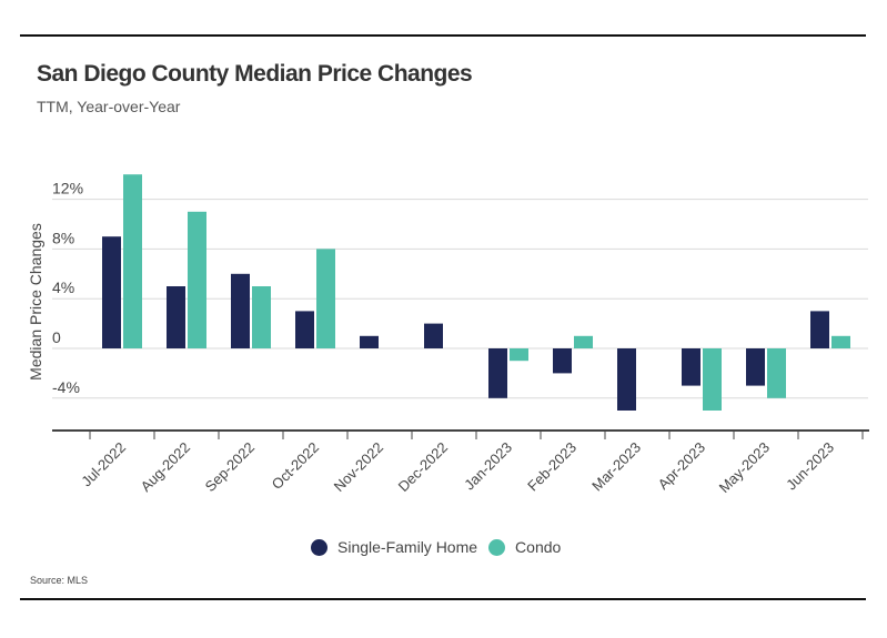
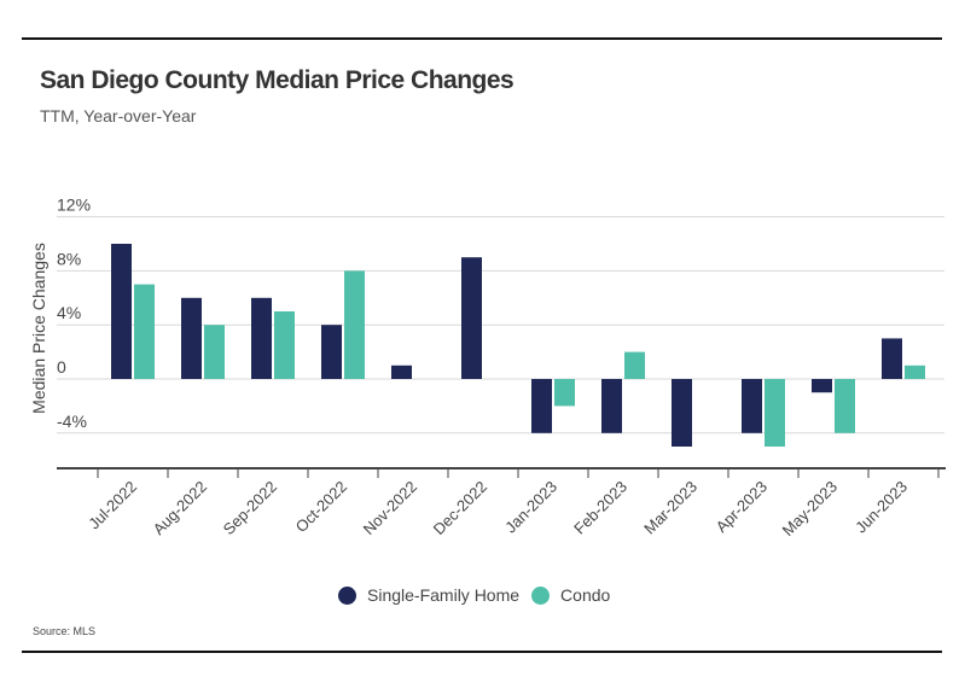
Single-Family Home/Jul-2022: 9% -> 10%
Condo/Jul-2022: 14% -> 7%
Single-Family Home/Aug-2022: 5% -> 6%
Condo/Aug-2022: 11% -> 4%
Single-Family Home/Oct-2022: 3% -> 4%
Single-Family Home/Dec-2022: 2% -> 9%
Condo/Jan-2023: -1% -> -2%
Single-Family Home/Feb-2023: -2% -> -4%
Condo/Feb-2023: 1% -> 2%
Single-Family Home/Apr-2023: -3% -> -4%
Single-Family Home/May-2023: -3% -> -1%
